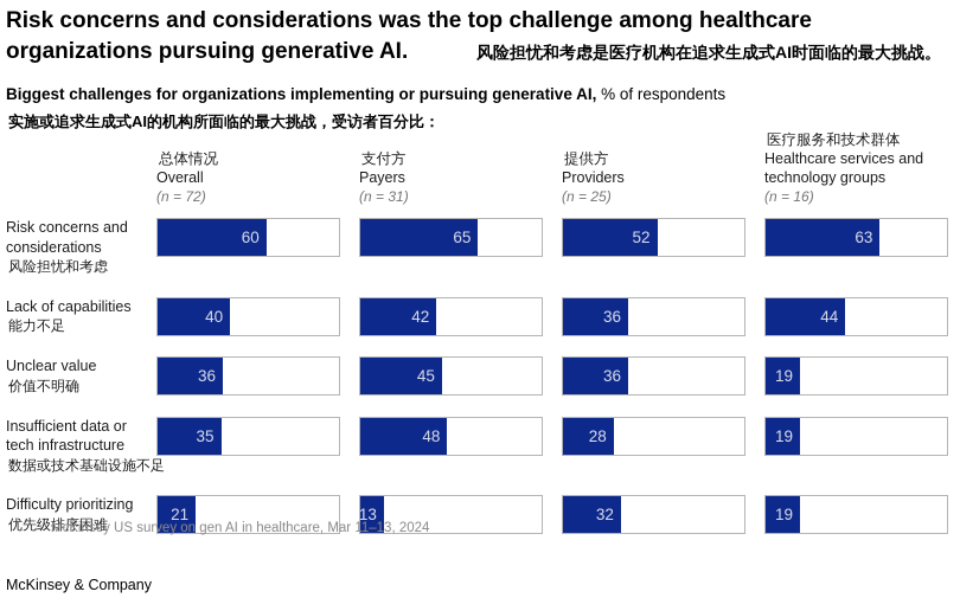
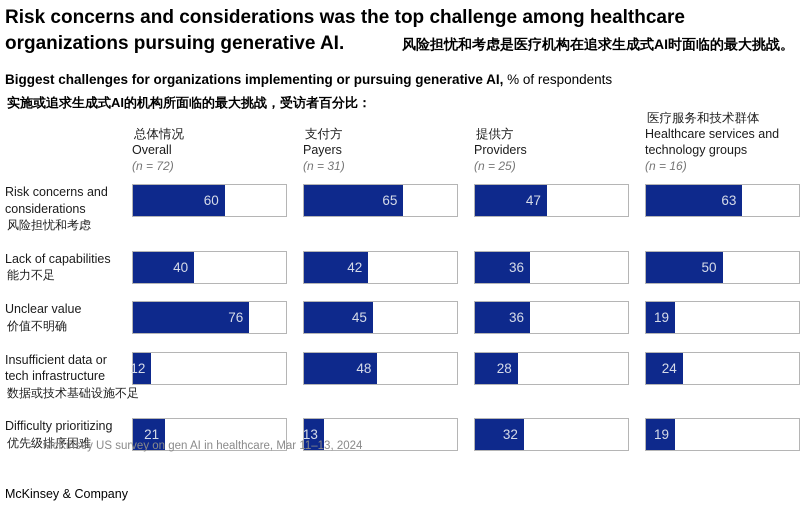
Providers/Risk concerns and considerations: 52 -> 47
Healthcare services and technology groups/Lack of capabilities: 44 -> 50
Overall/Unclear value: 36 -> 76
Overall/Insufficient data or tech infrastructure: 35 -> 12
Healthcare services and technology groups/Insufficient data or tech infrastructure: 19 -> 24
